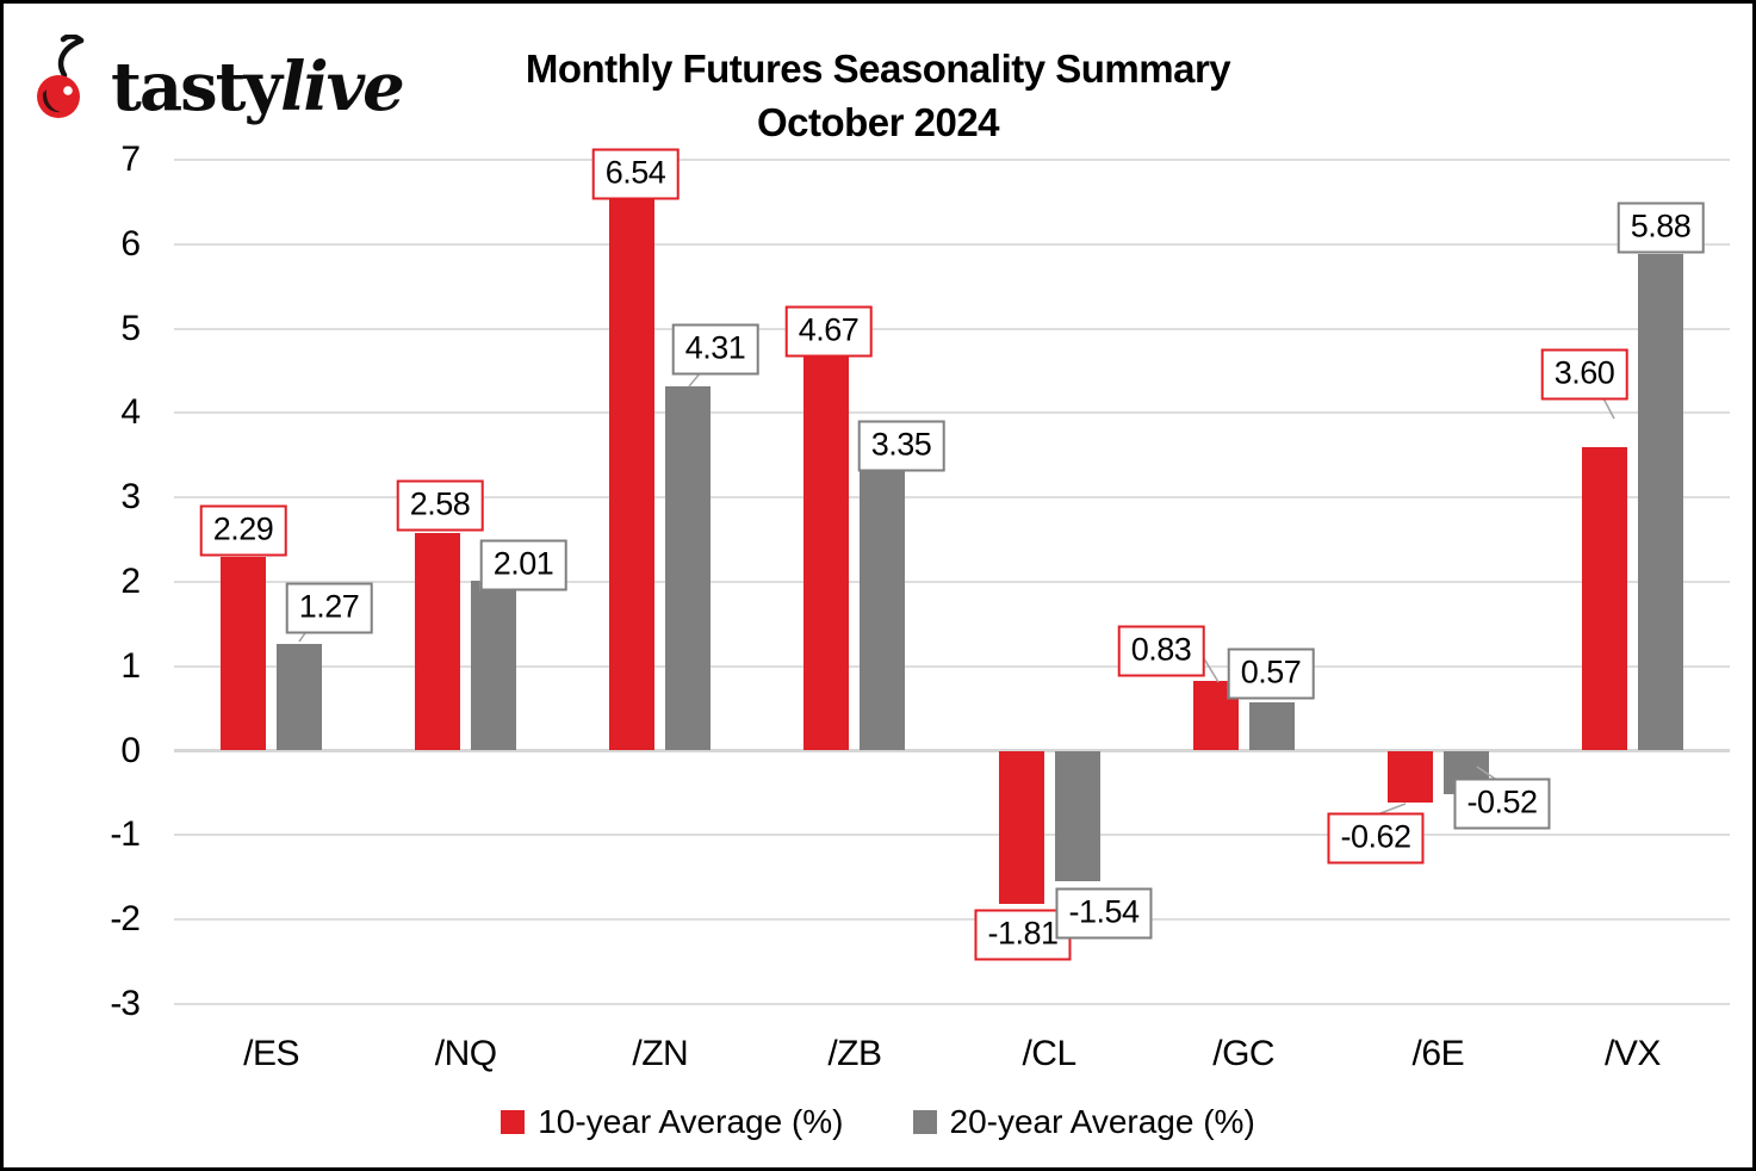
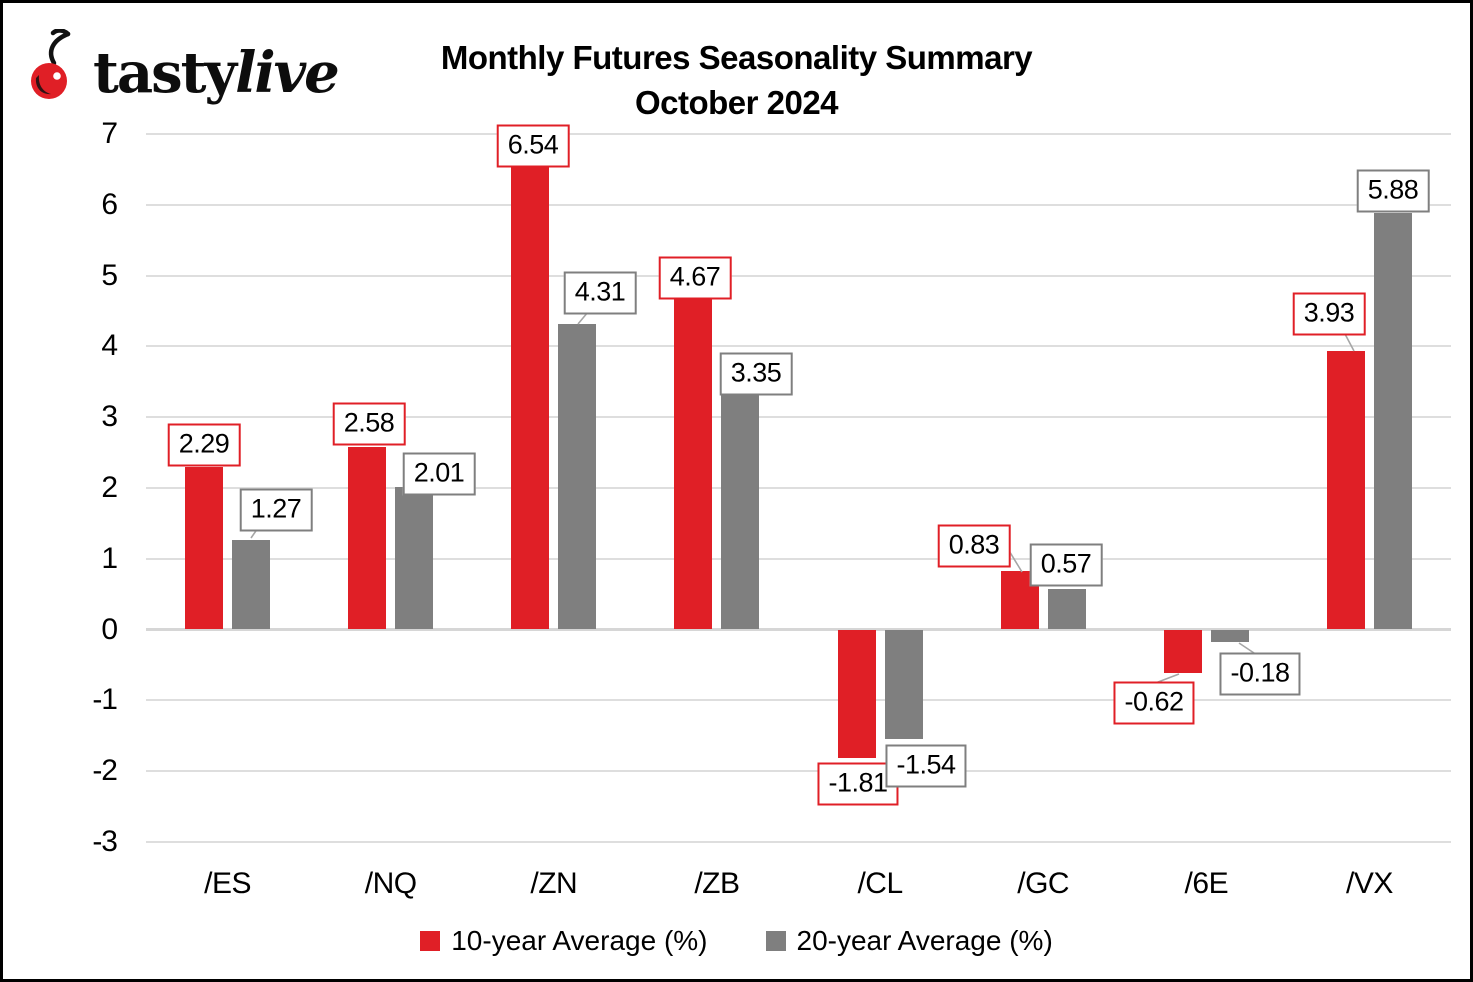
20-year Average (%)//6E: -0.52 -> -0.18
10-year Average (%)//VX: 3.60 -> 3.93
